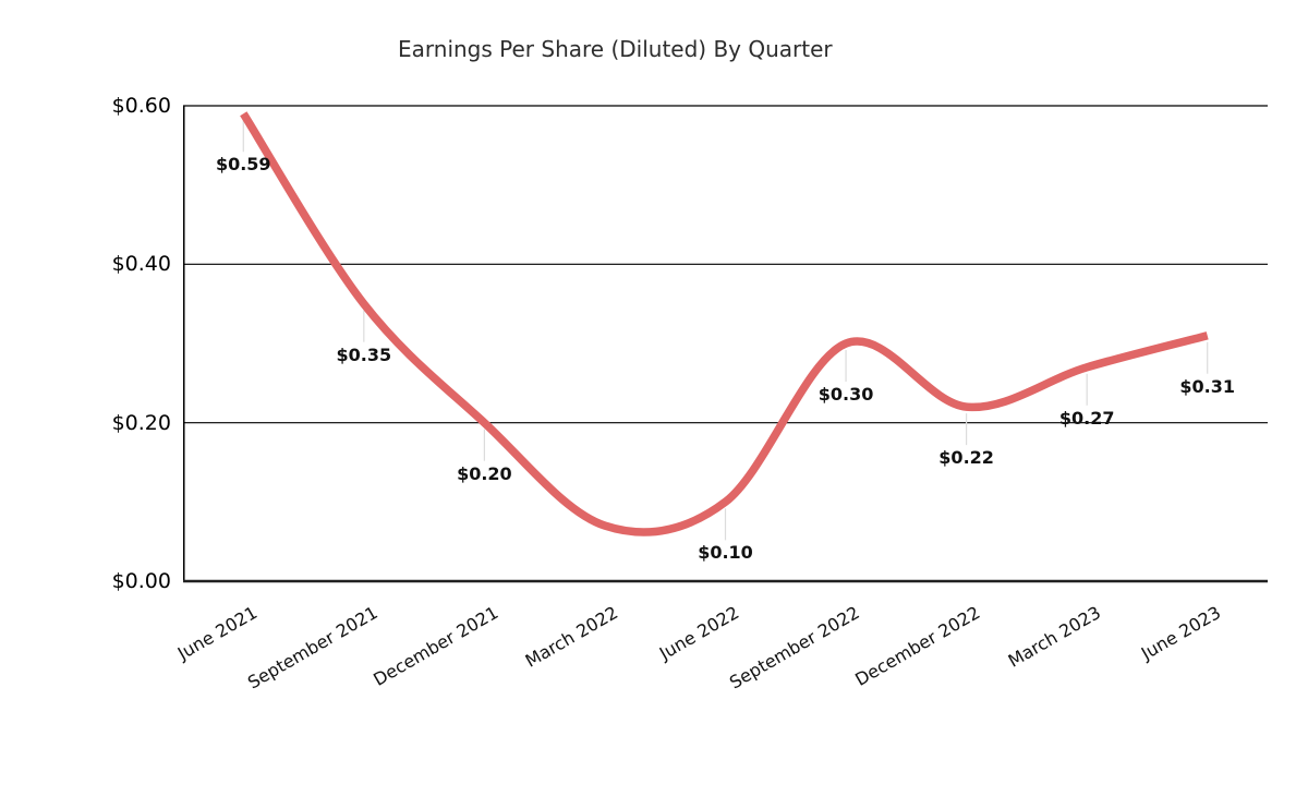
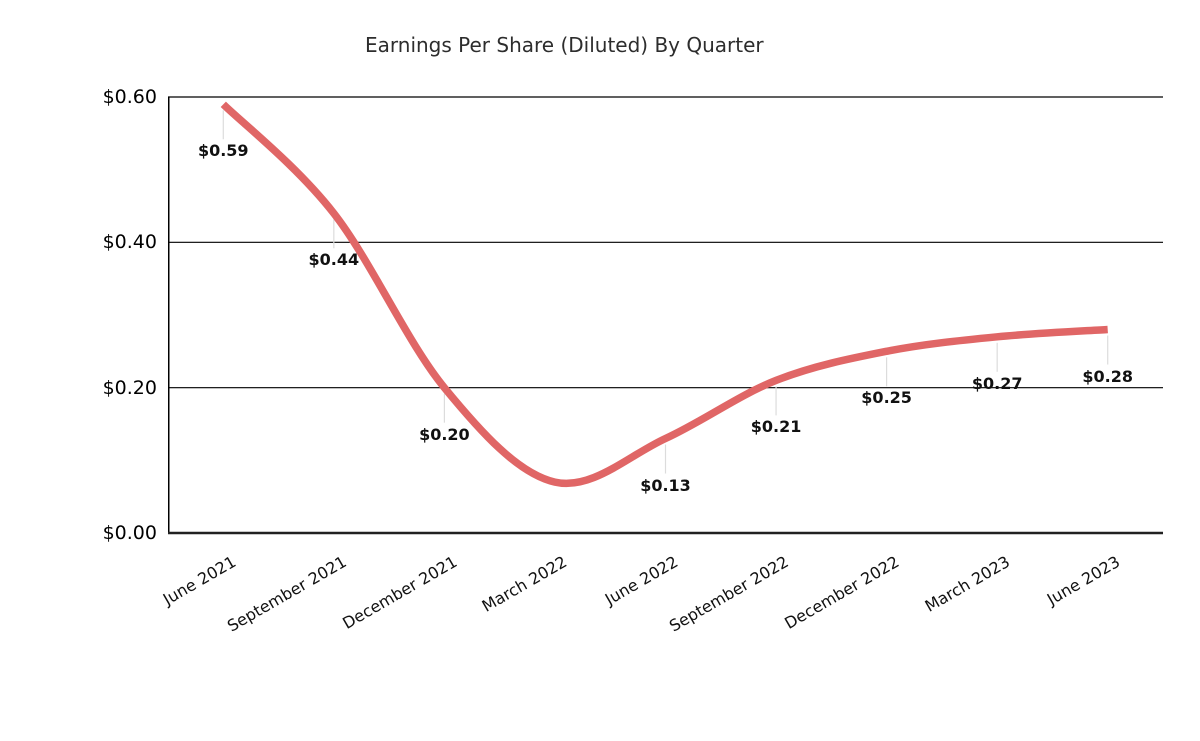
September 2021: $0.35 -> $0.44
June 2022: $0.10 -> $0.13
September 2022: $0.30 -> $0.21
December 2022: $0.22 -> $0.25
June 2023: $0.31 -> $0.28
